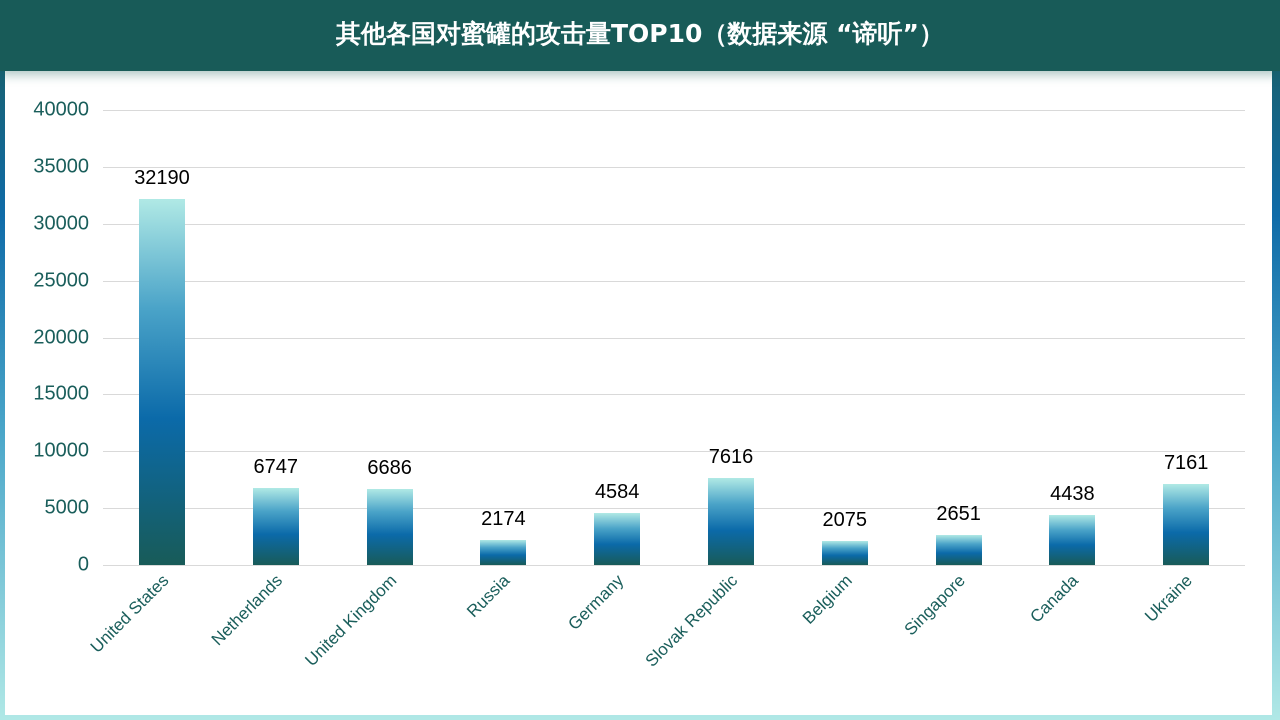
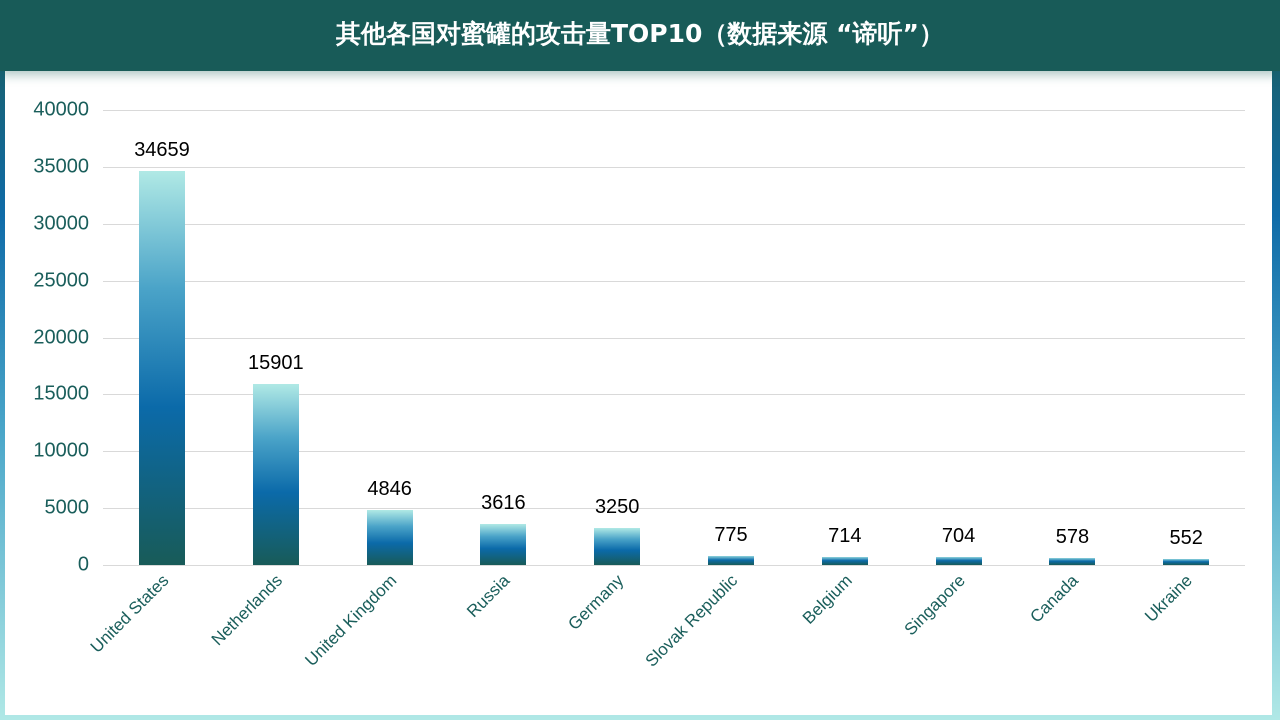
United States: 32190 -> 34659
Netherlands: 6747 -> 15901
United Kingdom: 6686 -> 4846
Russia: 2174 -> 3616
Germany: 4584 -> 3250
Slovak Republic: 7616 -> 775
Belgium: 2075 -> 714
Singapore: 2651 -> 704
Canada: 4438 -> 578
Ukraine: 7161 -> 552
